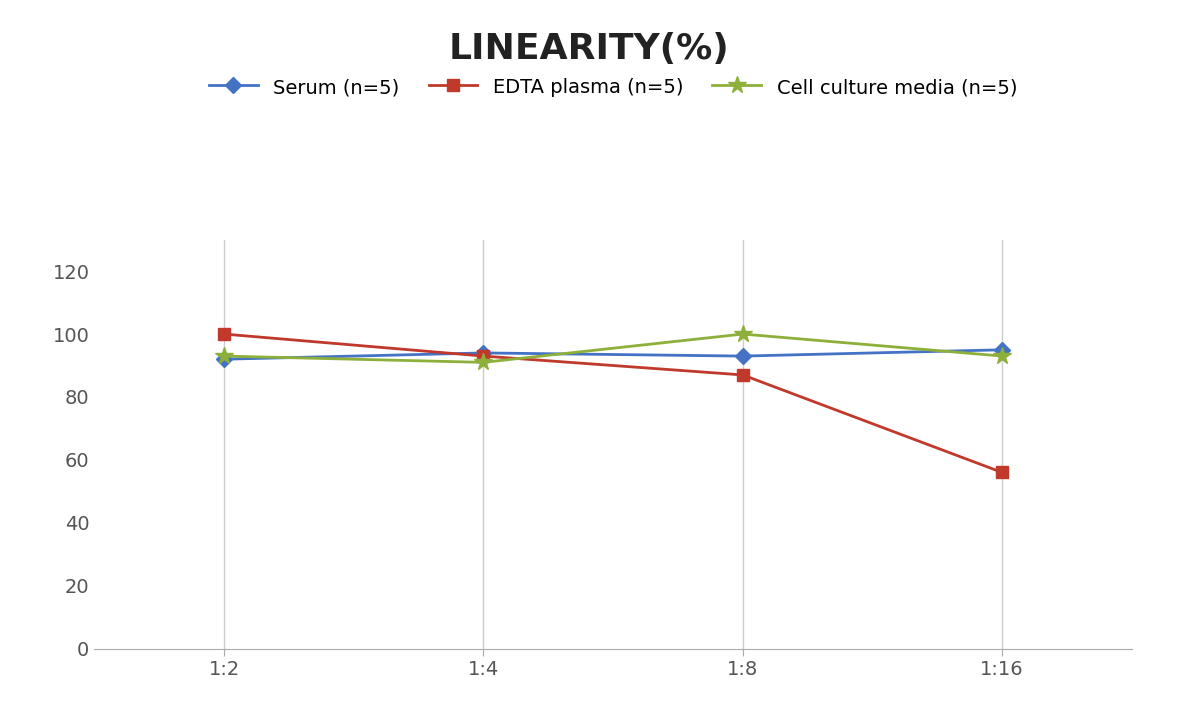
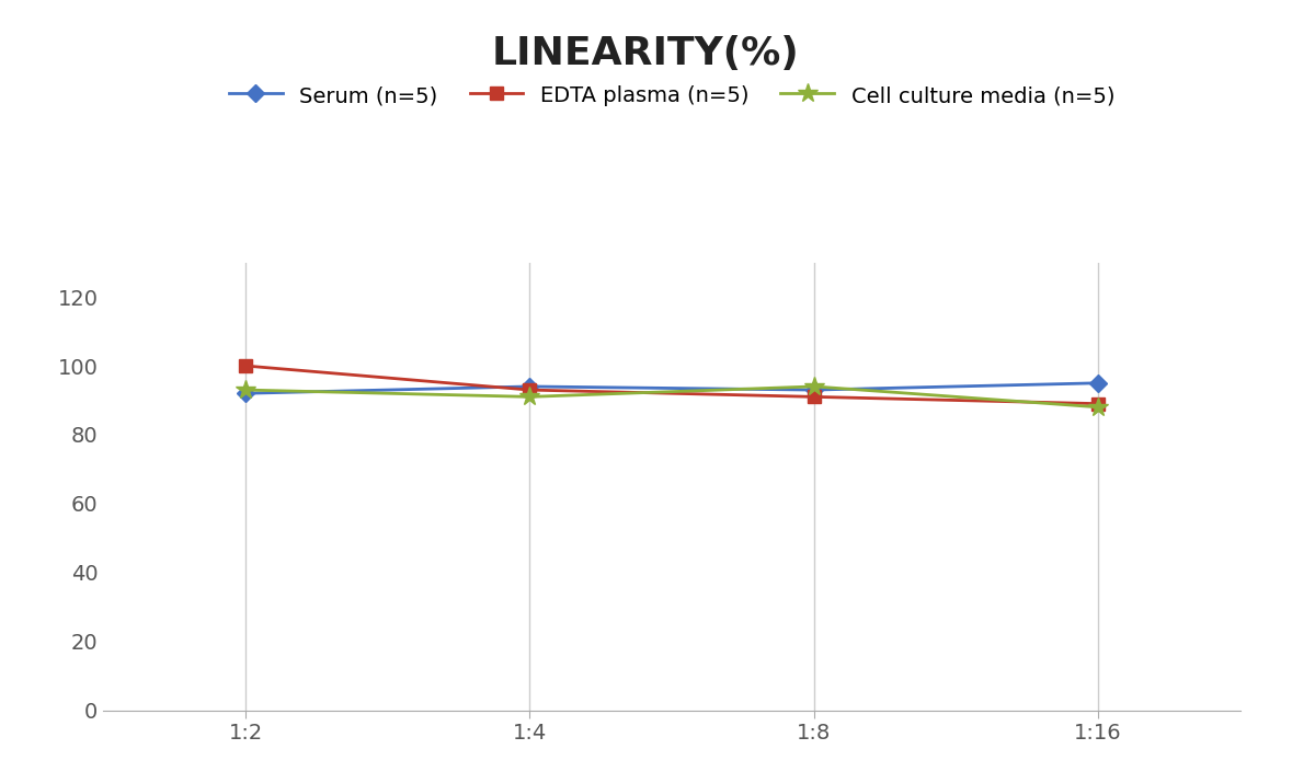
EDTA plasma (n=5)/1:8: 87 -> 91
Cell culture media (n=5)/1:8: 100 -> 94
EDTA plasma (n=5)/1:16: 56 -> 89
Cell culture media (n=5)/1:16: 93 -> 88
